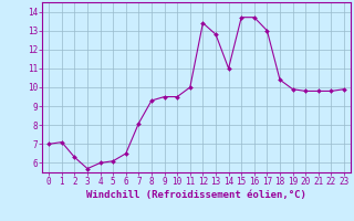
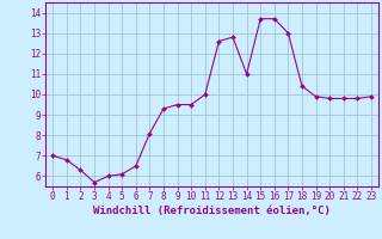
1: 7.1 -> 6.8
12: 13.4 -> 12.6
